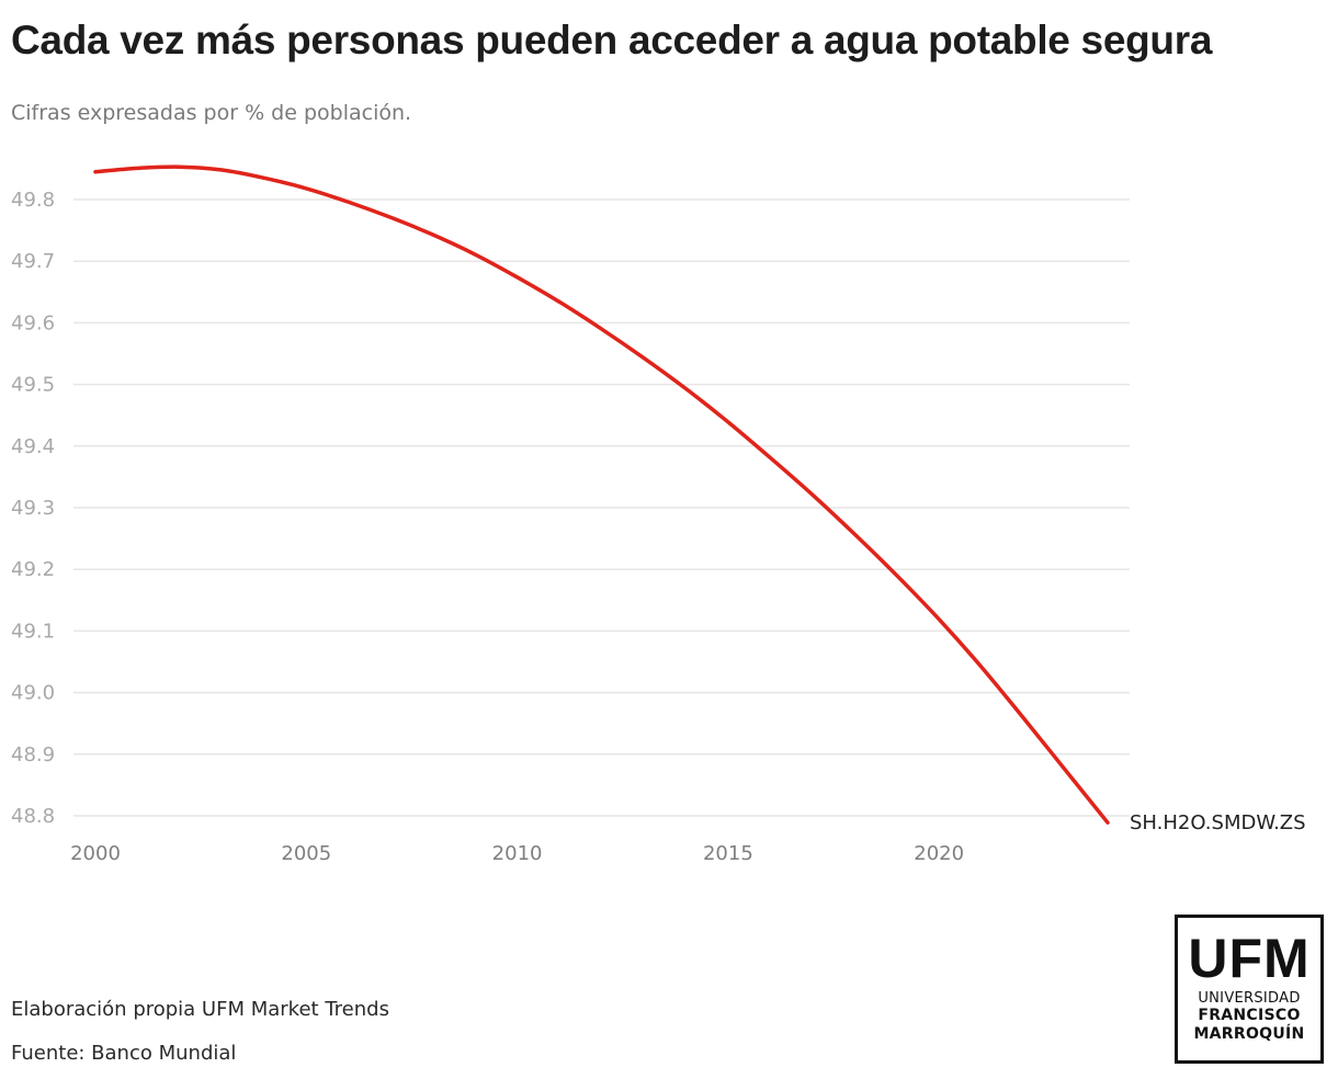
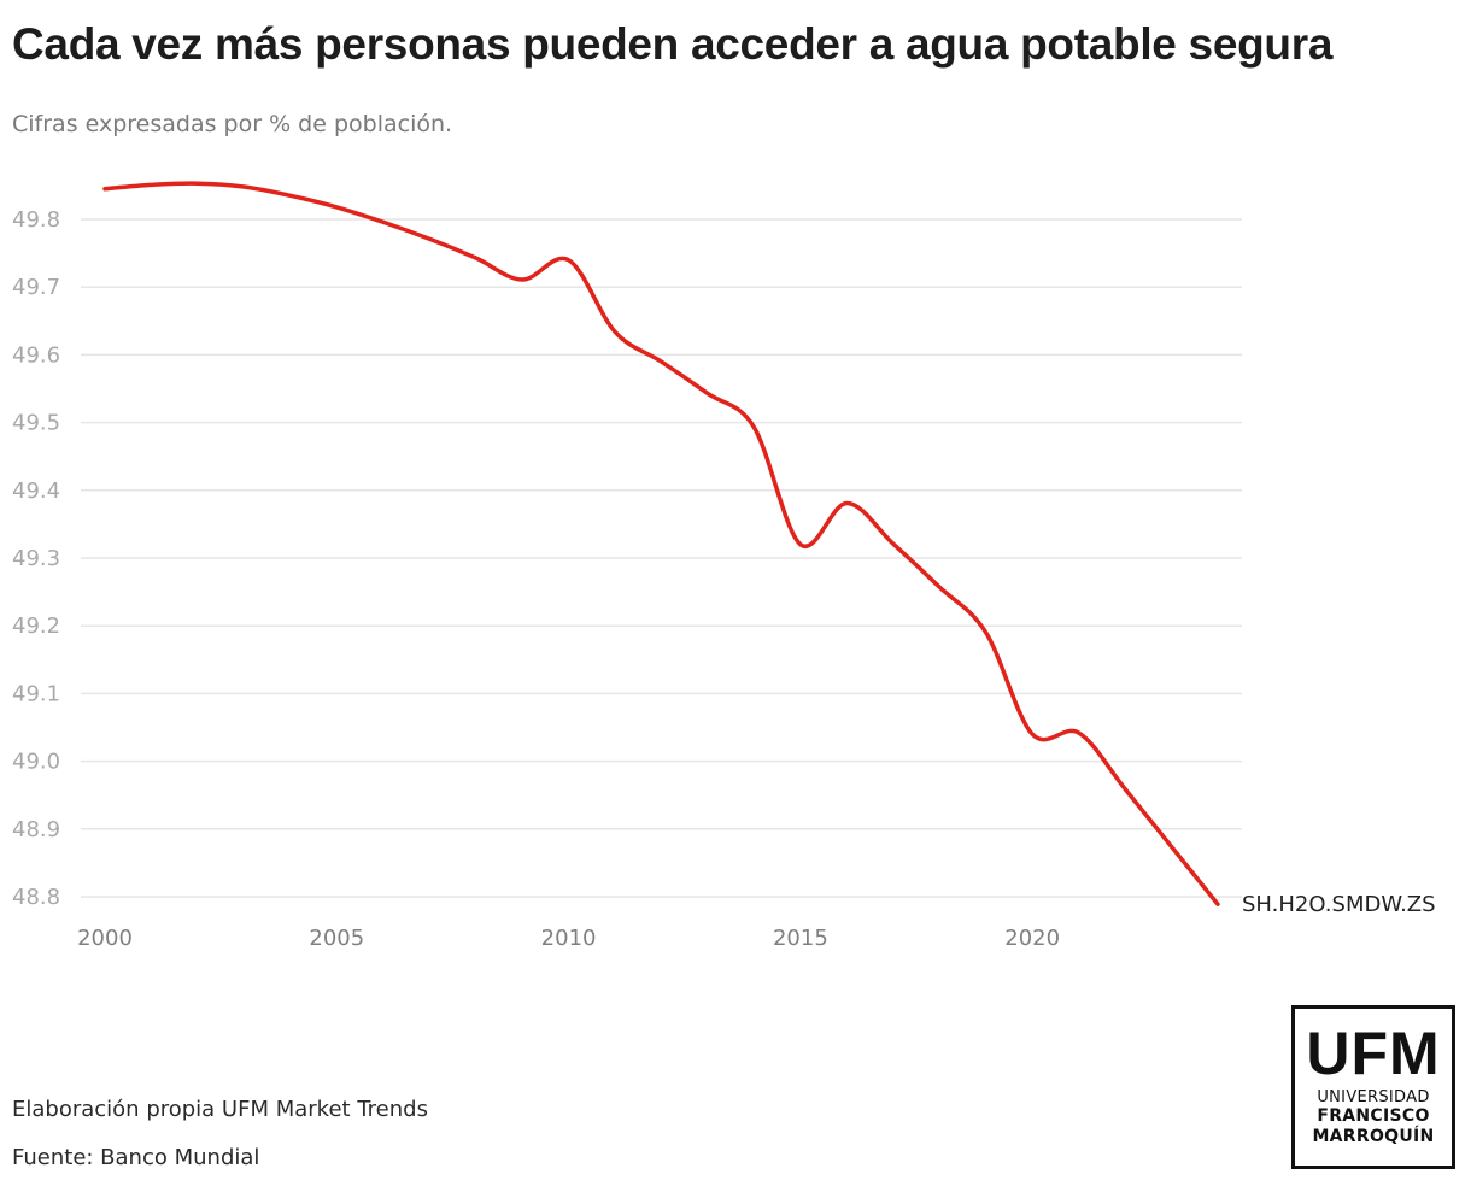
2010: 49.67 -> 49.74
2015: 49.44 -> 49.32
2020: 49.12 -> 49.04
